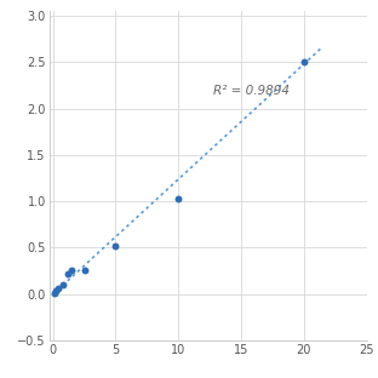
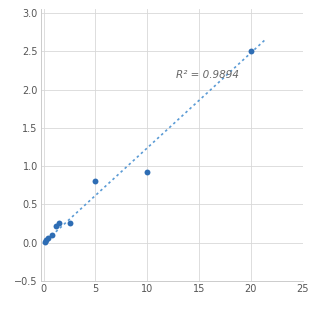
5: 0.52 -> 0.80
10: 1.03 -> 0.92
